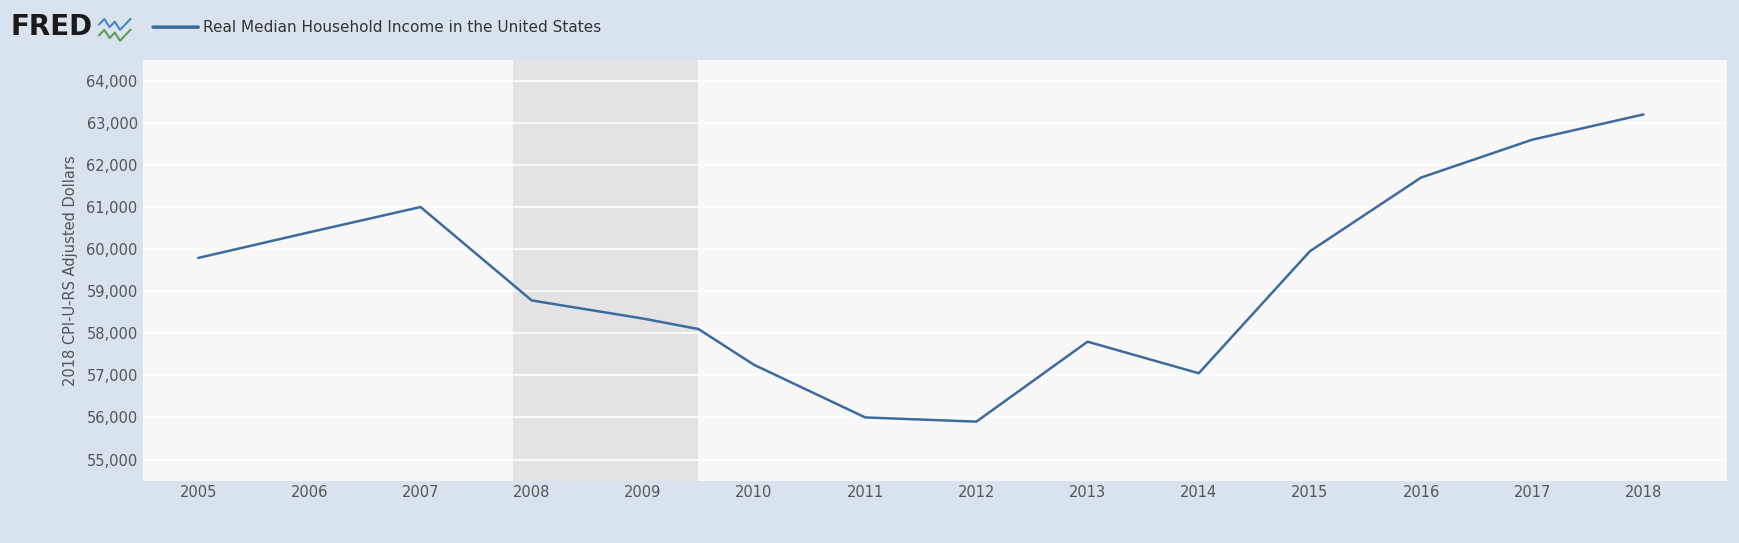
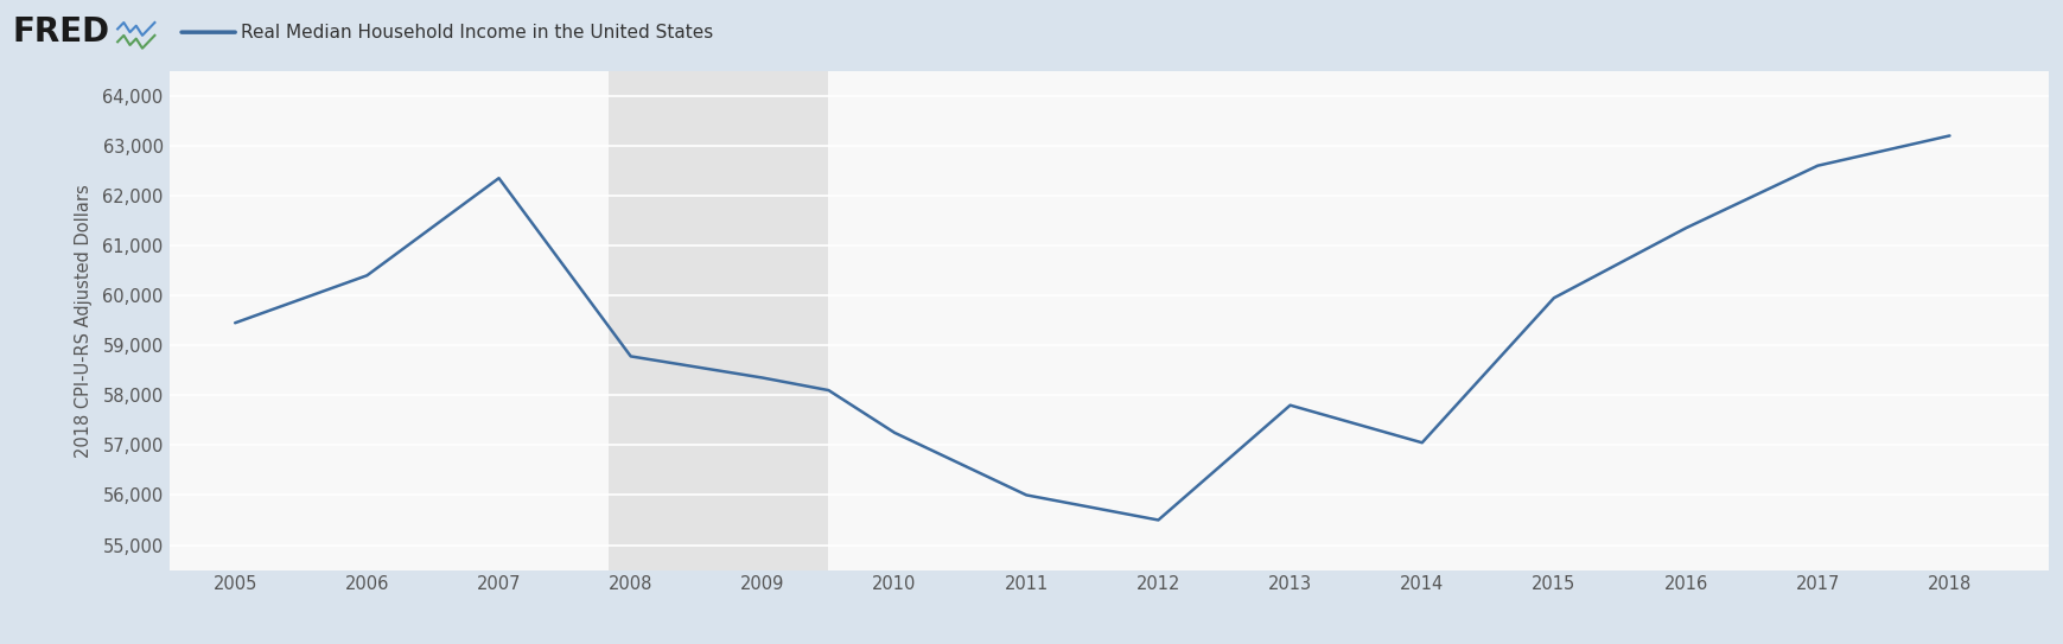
2005: 59,790 -> 59,450
2007: 61,000 -> 62,350
2012: 55,900 -> 55,500
2016: 61,700 -> 61,350
